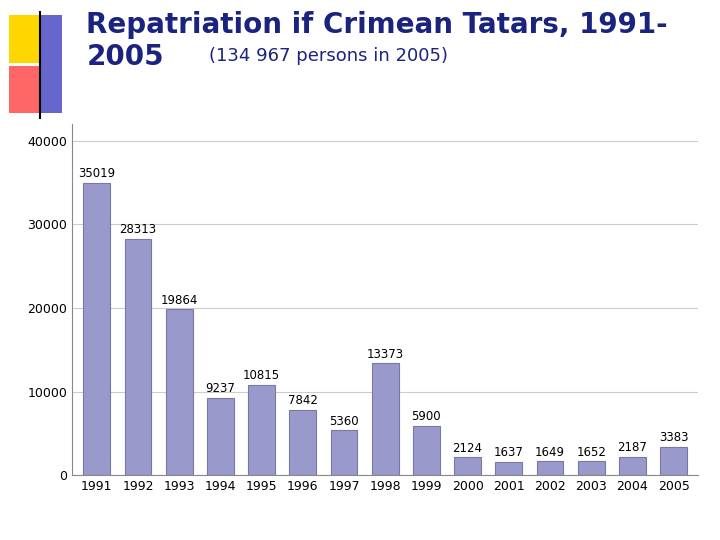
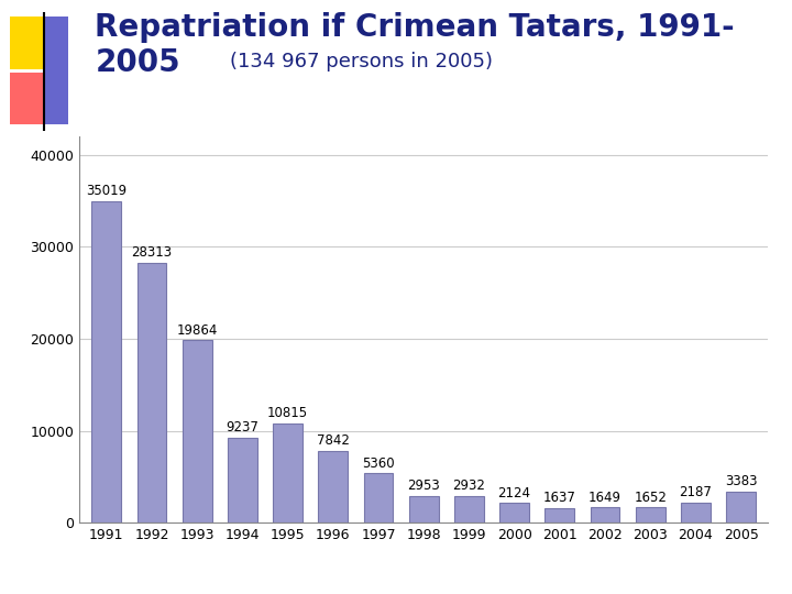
1998: 13373 -> 2953
1999: 5900 -> 2932
